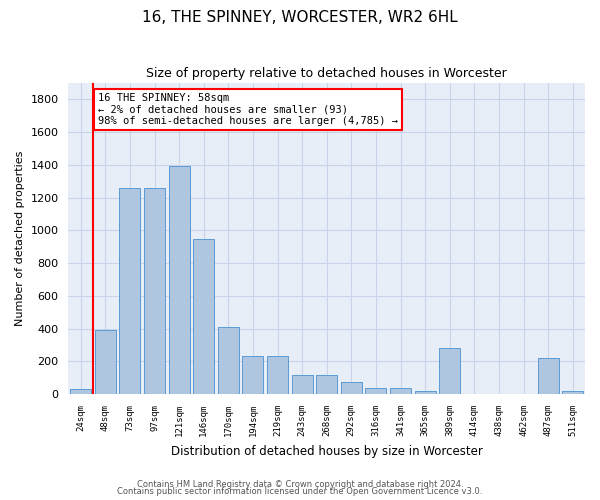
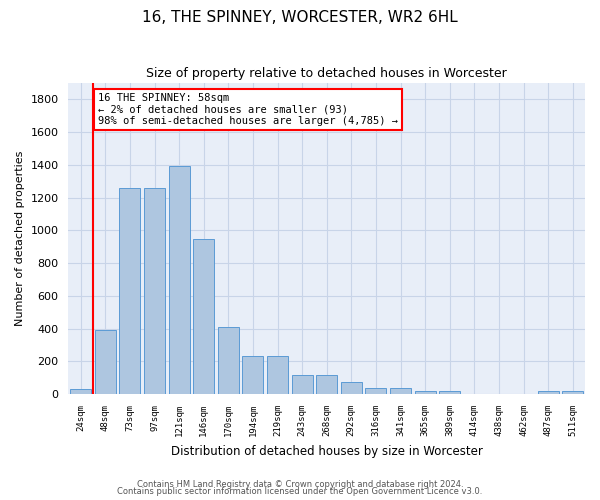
389sqm: 280 -> 20
487sqm: 220 -> 20
